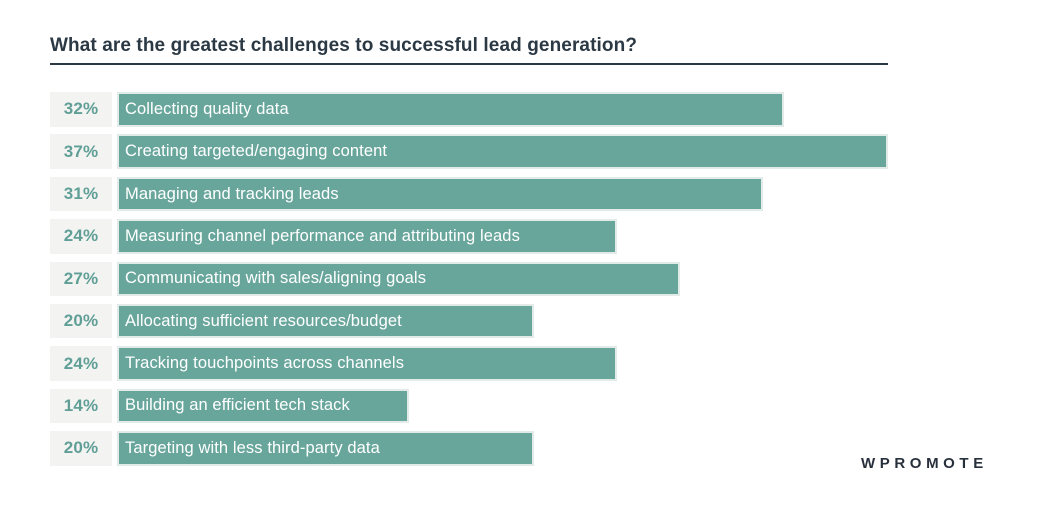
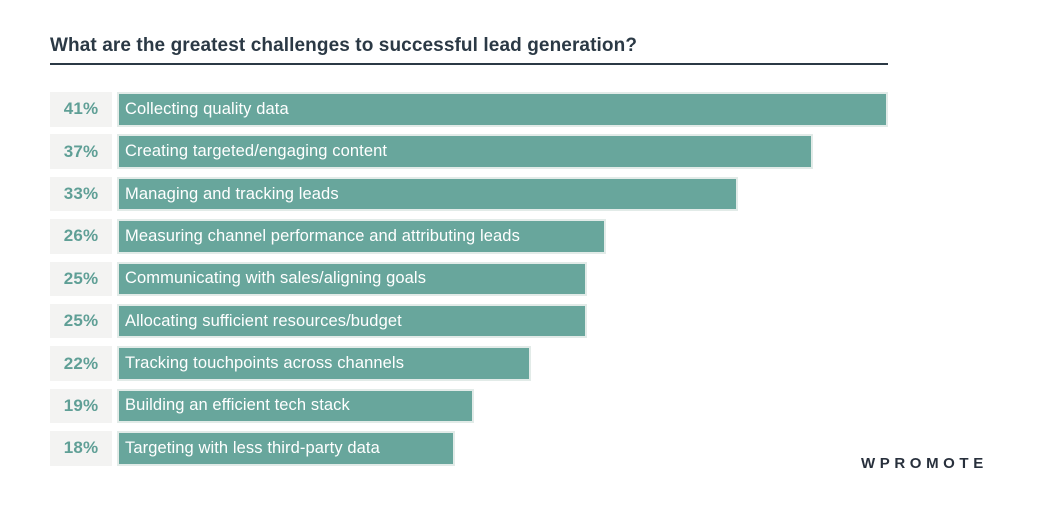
Collecting quality data: 32% -> 41%
Managing and tracking leads: 31% -> 33%
Measuring channel performance and attributing leads: 24% -> 26%
Communicating with sales/aligning goals: 27% -> 25%
Allocating sufficient resources/budget: 20% -> 25%
Tracking touchpoints across channels: 24% -> 22%
Building an efficient tech stack: 14% -> 19%
Targeting with less third-party data: 20% -> 18%
